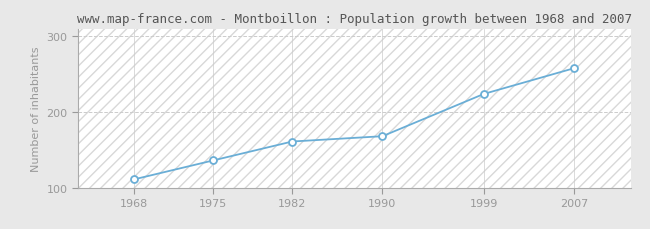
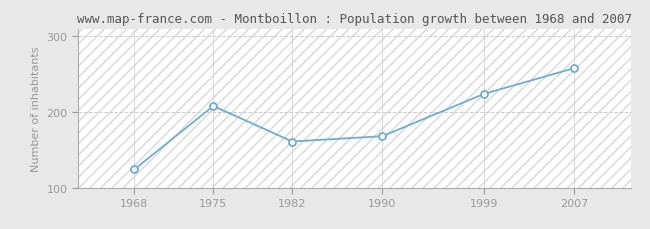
1968: 111 -> 124
1975: 136 -> 208
